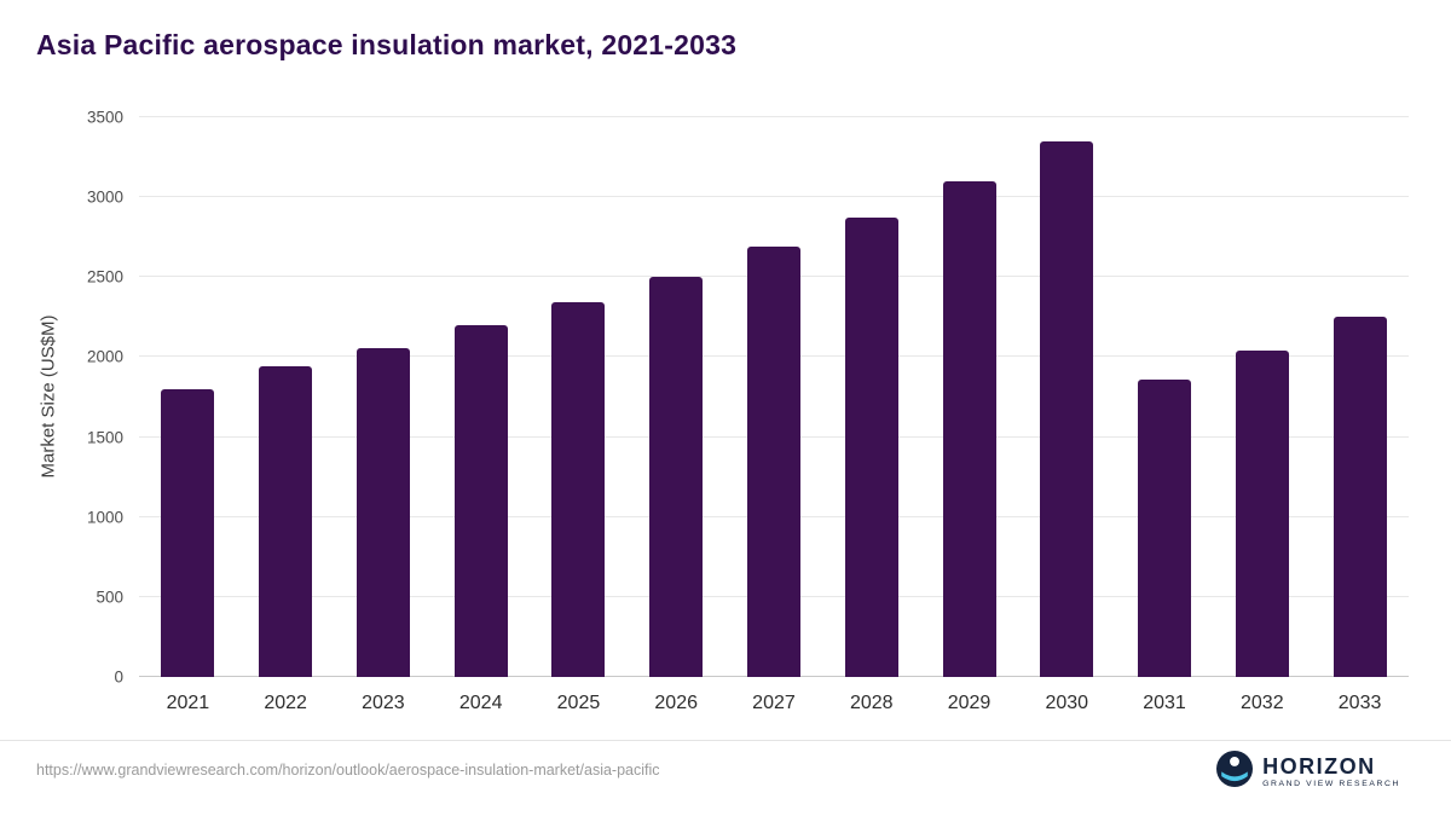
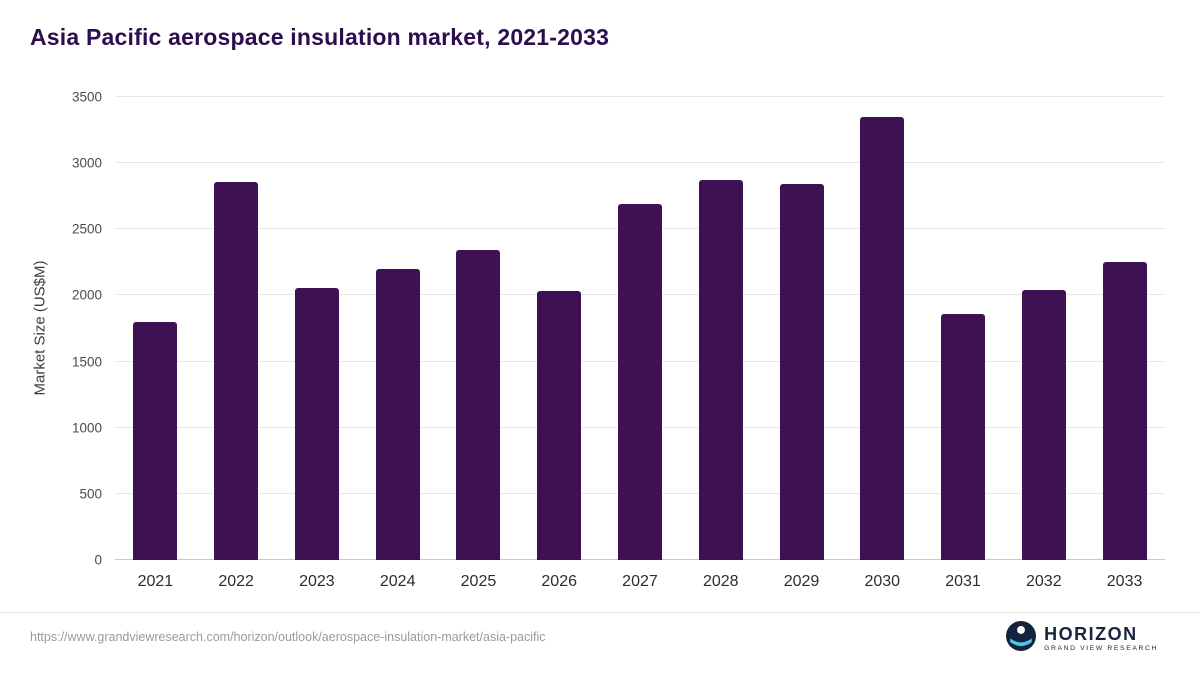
2022: 1940 -> 2860
2026: 2500 -> 2030
2029: 3100 -> 2840
